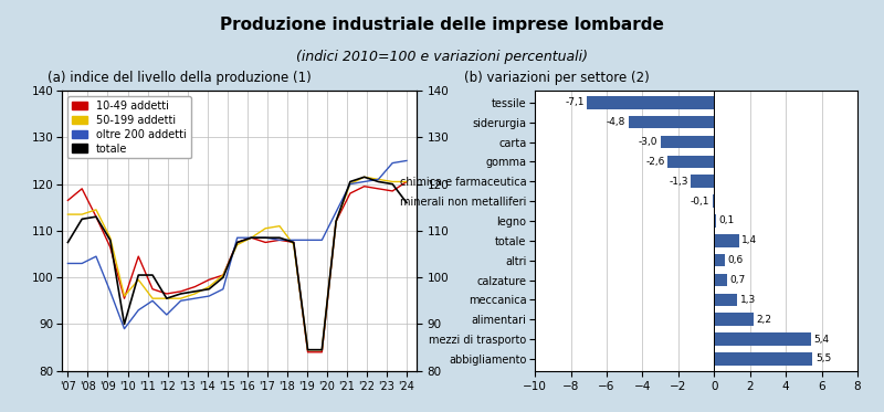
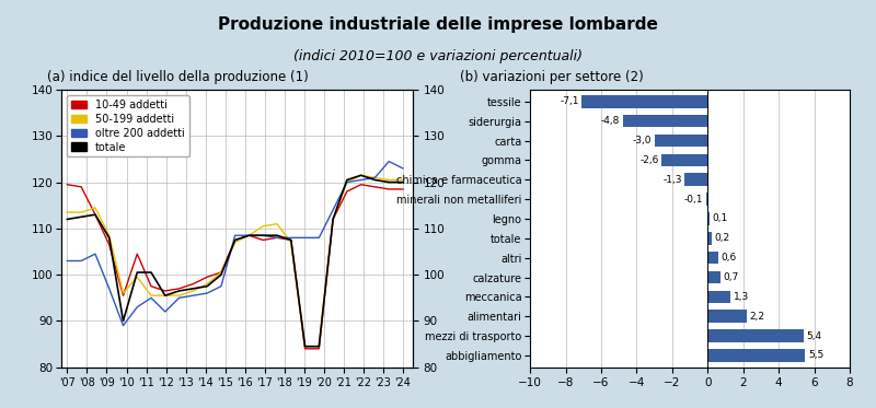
(a) indice del livello della produzione (1)/10-49 addetti/'07: 116.5 -> 119.5
(a) indice del livello della produzione (1)/totale/'07: 107.5 -> 112.0
(a) indice del livello della produzione (1)/10-49 addetti/'24: 120.5 -> 118.5
(a) indice del livello della produzione (1)/oltre 200 addetti/'24: 125.0 -> 123.0
(a) indice del livello della produzione (1)/totale/'24: 116.0 -> 120.0
(b) variazioni per settore (2)/totale: 1,4 -> 0,2
